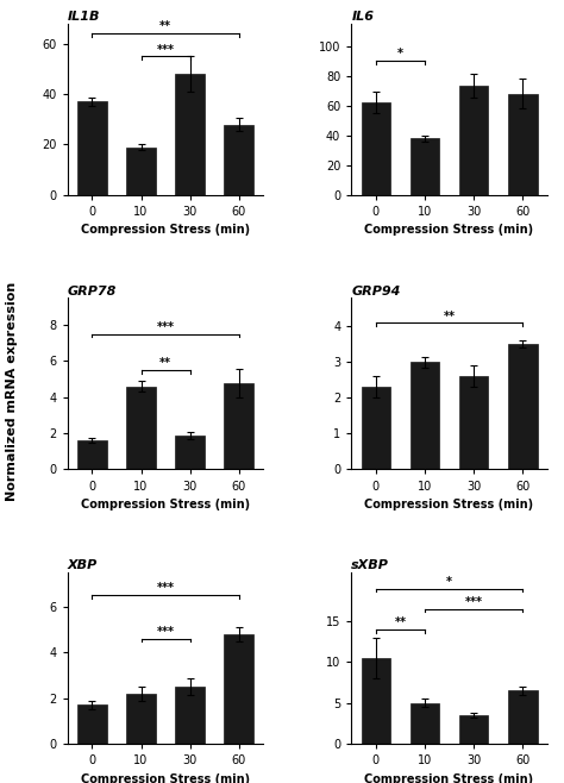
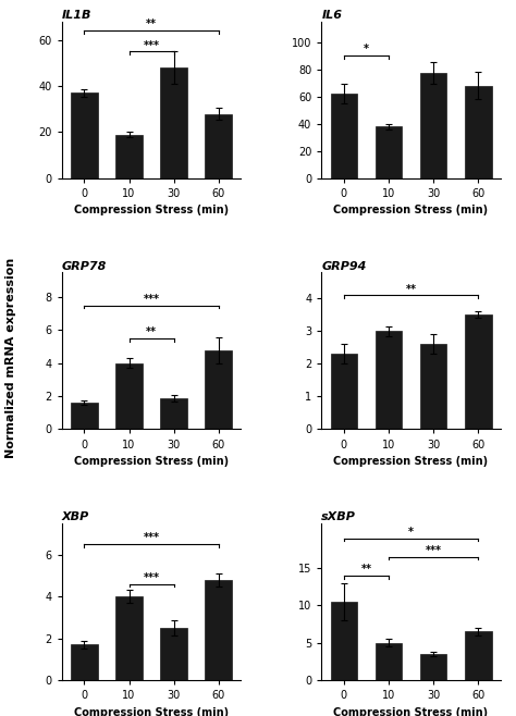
IL6/30: 73 -> 77
GRP78/10: 4.6 -> 4.0
XBP/10: 2.2 -> 4.0
